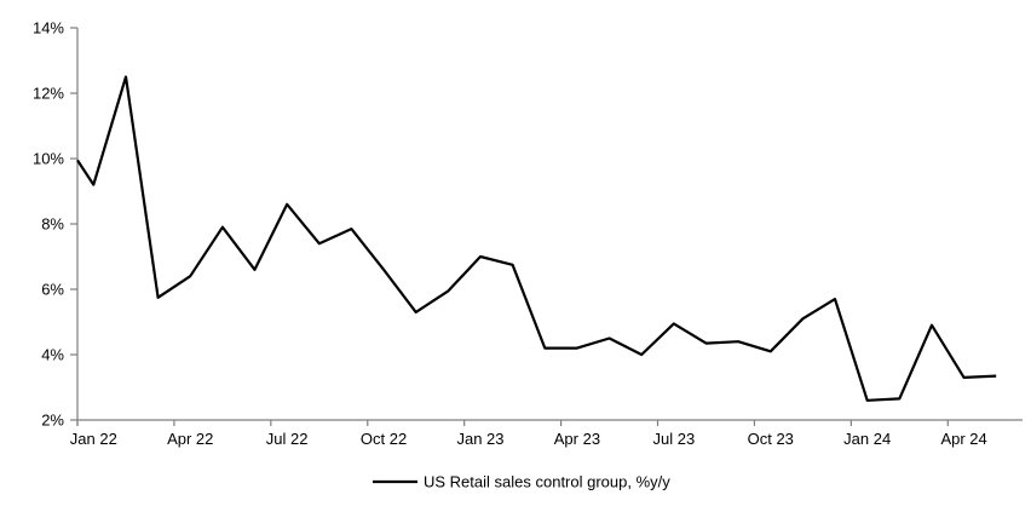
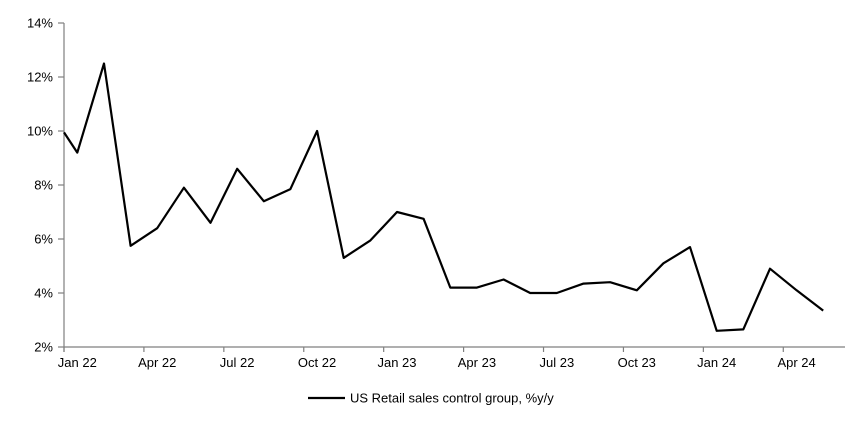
Oct 22: 6.6% -> 10.0%
Jul 23: 5.0% -> 4.0%
Apr 24: 3.3% -> 4.1%
